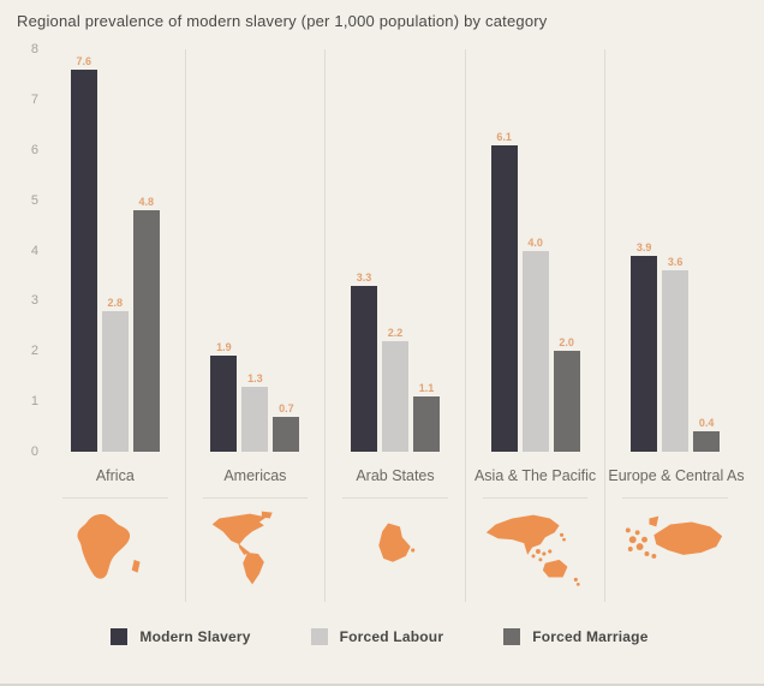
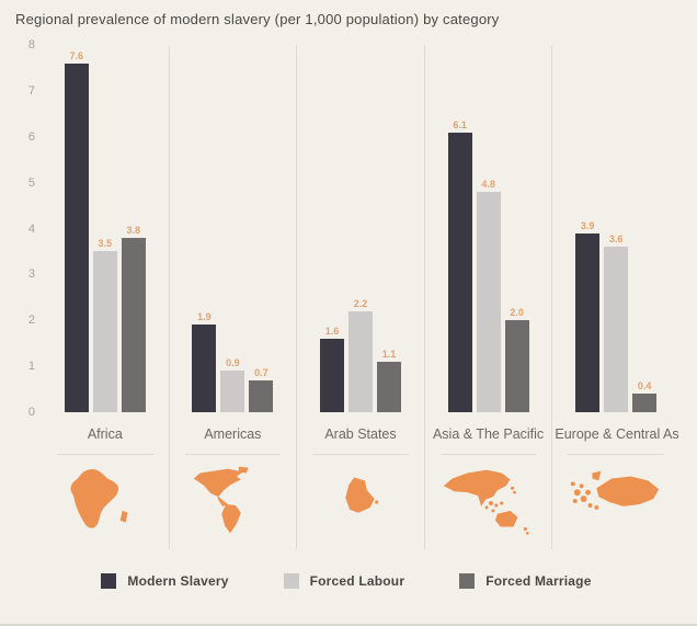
Forced Labour/Africa: 2.8 -> 3.5
Forced Marriage/Africa: 4.8 -> 3.8
Forced Labour/Americas: 1.3 -> 0.9
Modern Slavery/Arab States: 3.3 -> 1.6
Forced Labour/Asia & The Pacific: 4.0 -> 4.8
